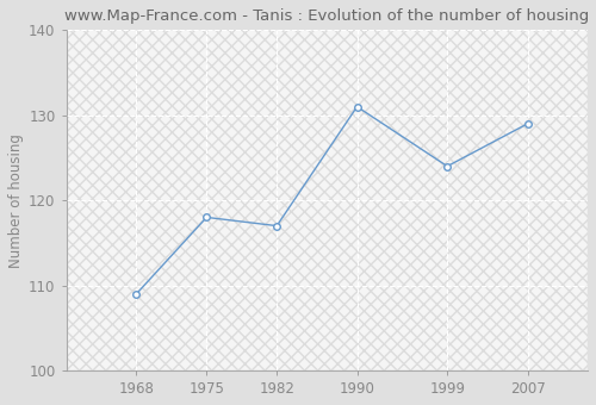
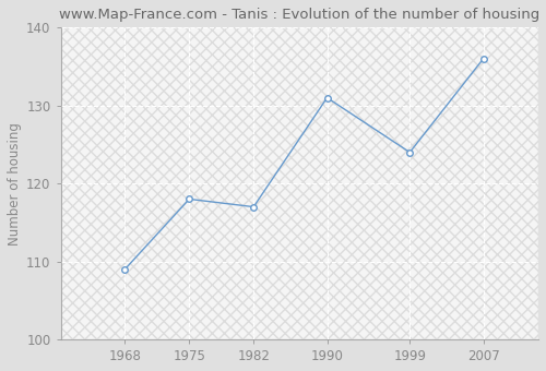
2007: 129 -> 136
